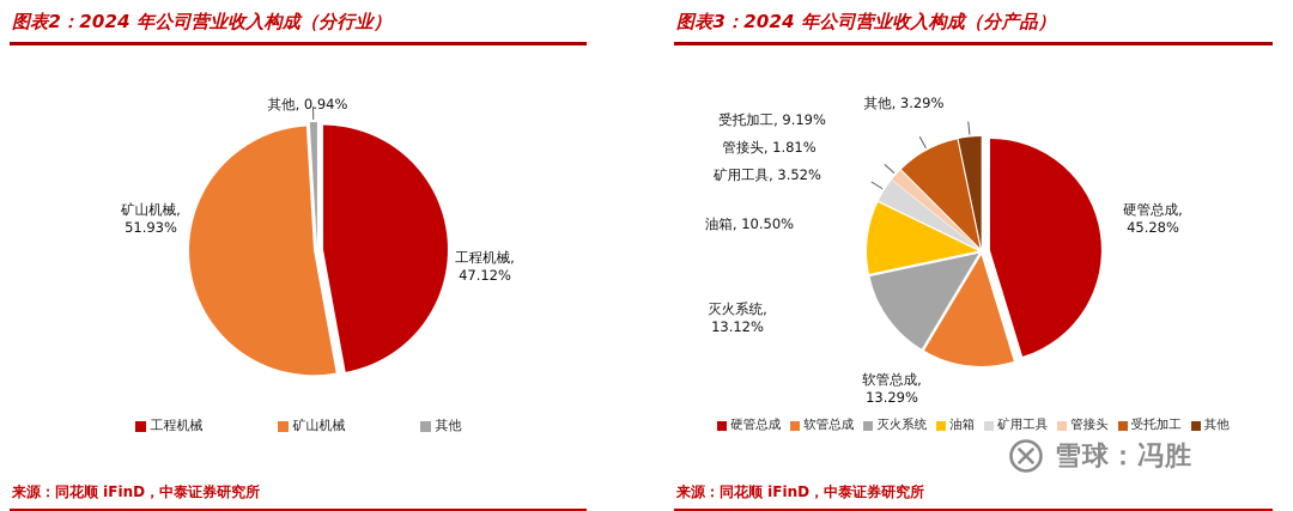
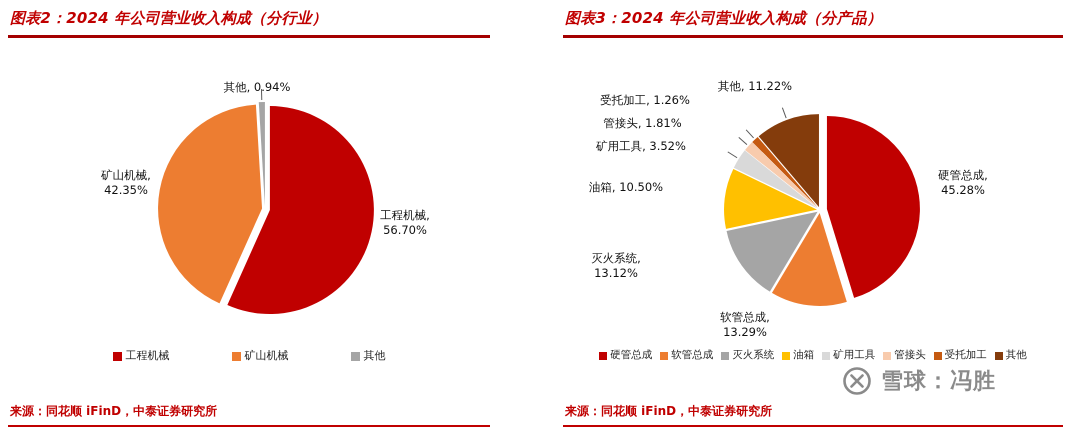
图表2：2024 年公司营业收入构成（分行业）/工程机械: 47.12% -> 56.70%
图表2：2024 年公司营业收入构成（分行业）/矿山机械: 51.93% -> 42.35%
图表3：2024 年公司营业收入构成（分产品）/受托加工: 9.19% -> 1.26%
图表3：2024 年公司营业收入构成（分产品）/其他: 3.29% -> 11.22%
